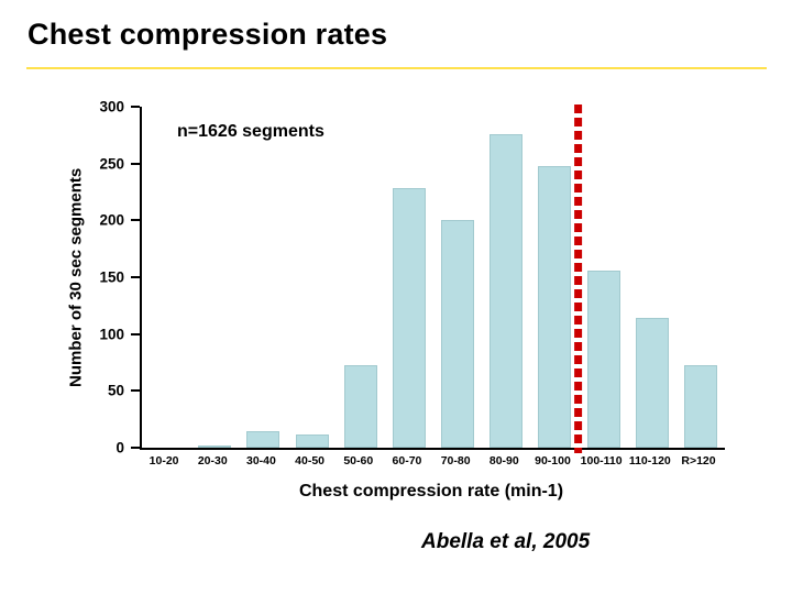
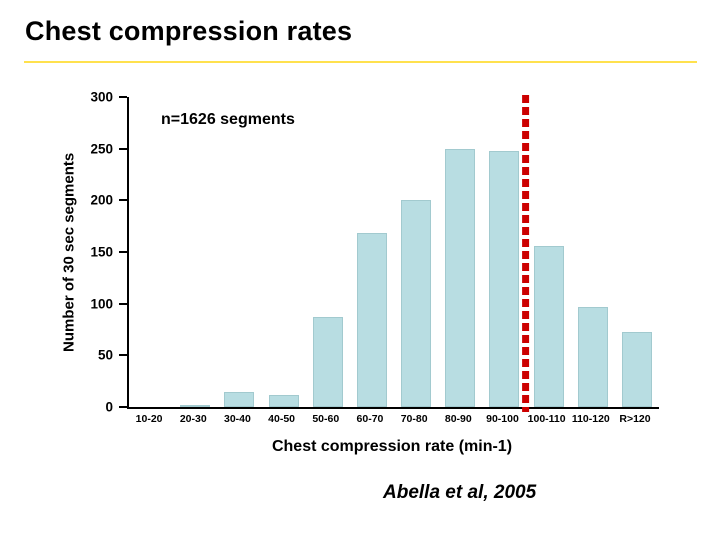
50-60: 73 -> 87
60-70: 228 -> 168
80-90: 276 -> 250
110-120: 114 -> 97
